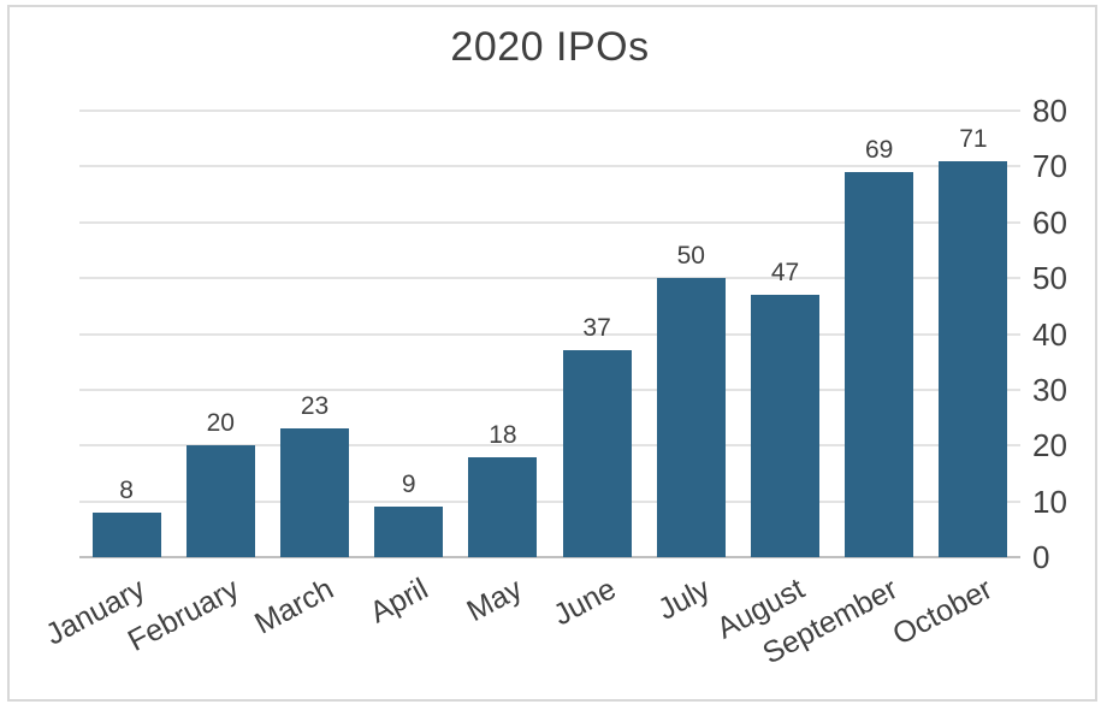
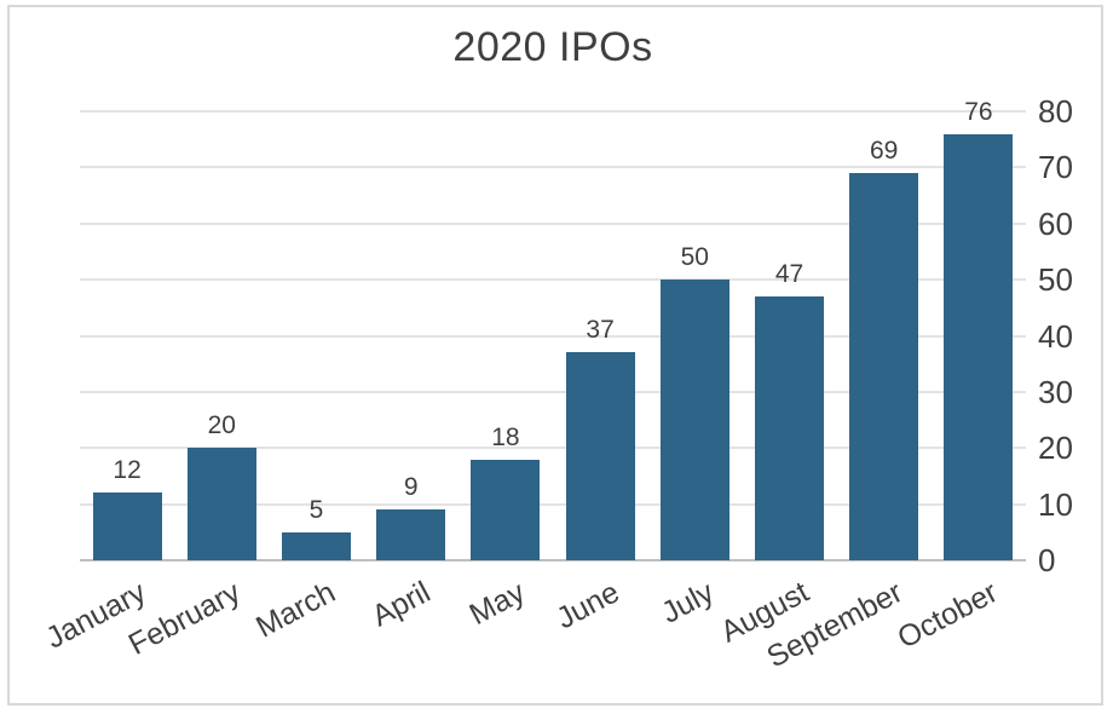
January: 8 -> 12
March: 23 -> 5
October: 71 -> 76
